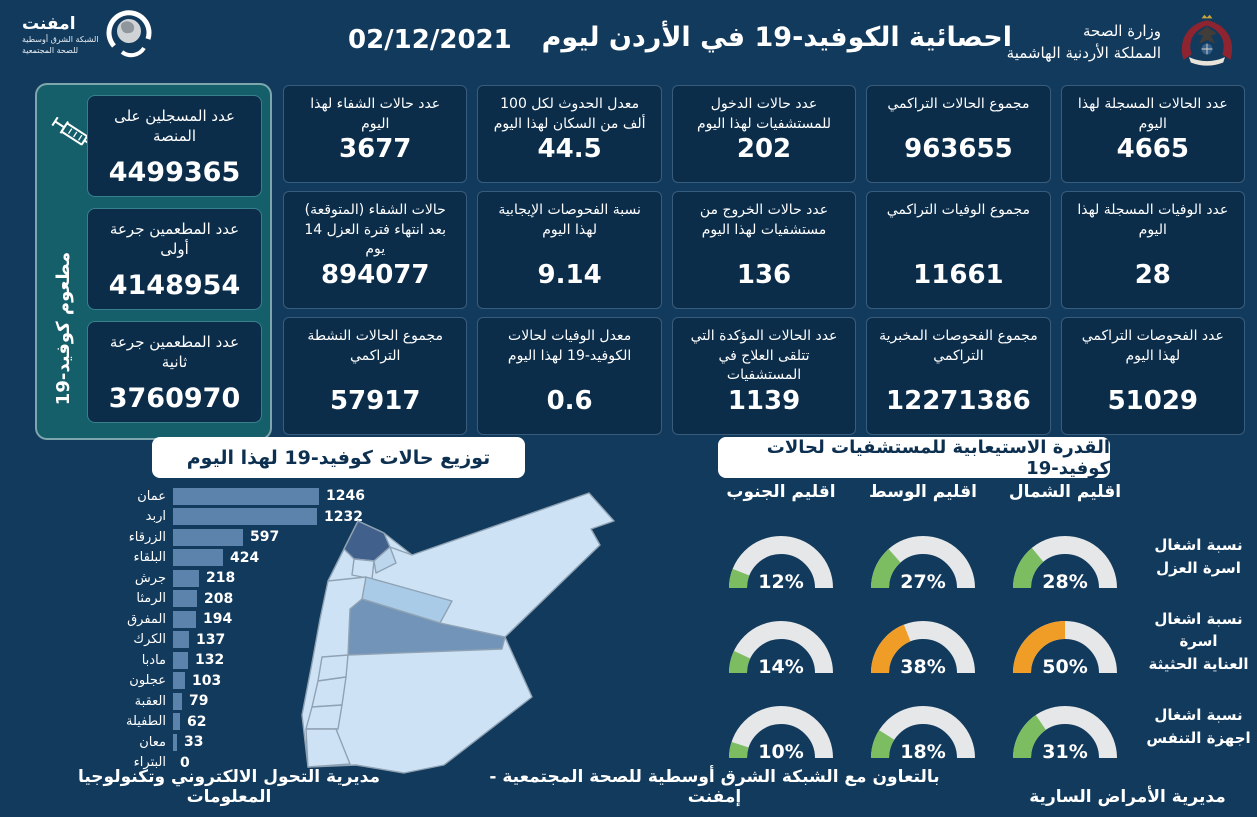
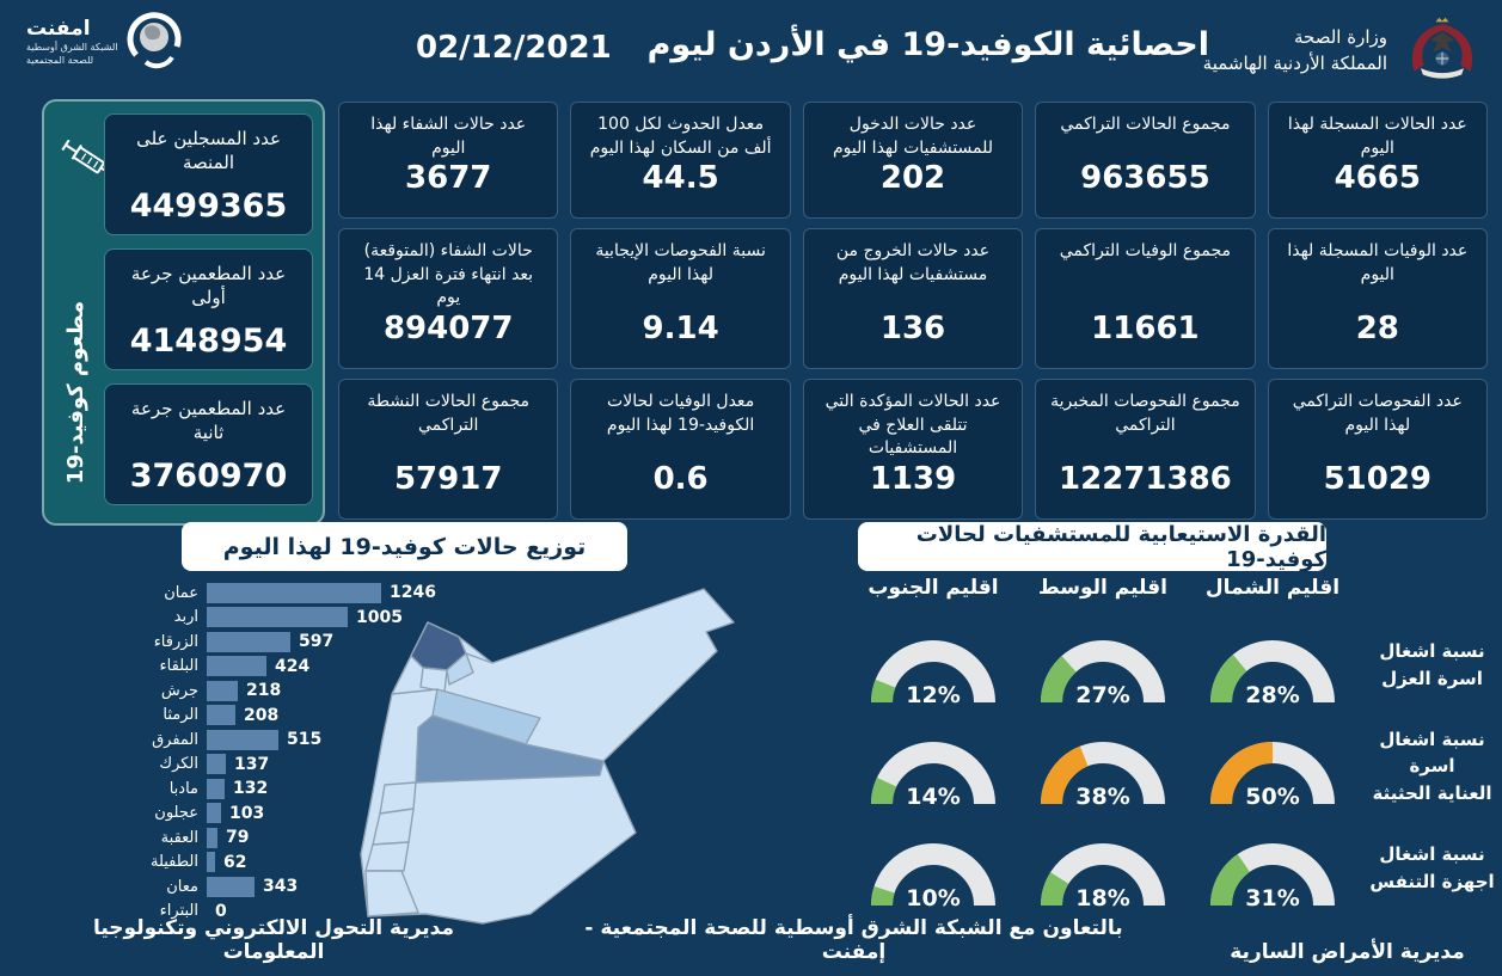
توزيع حالات كوفيد-19 لهذا اليوم/اربد: 1232 -> 1005
توزيع حالات كوفيد-19 لهذا اليوم/المفرق: 194 -> 515
توزيع حالات كوفيد-19 لهذا اليوم/معان: 33 -> 343
